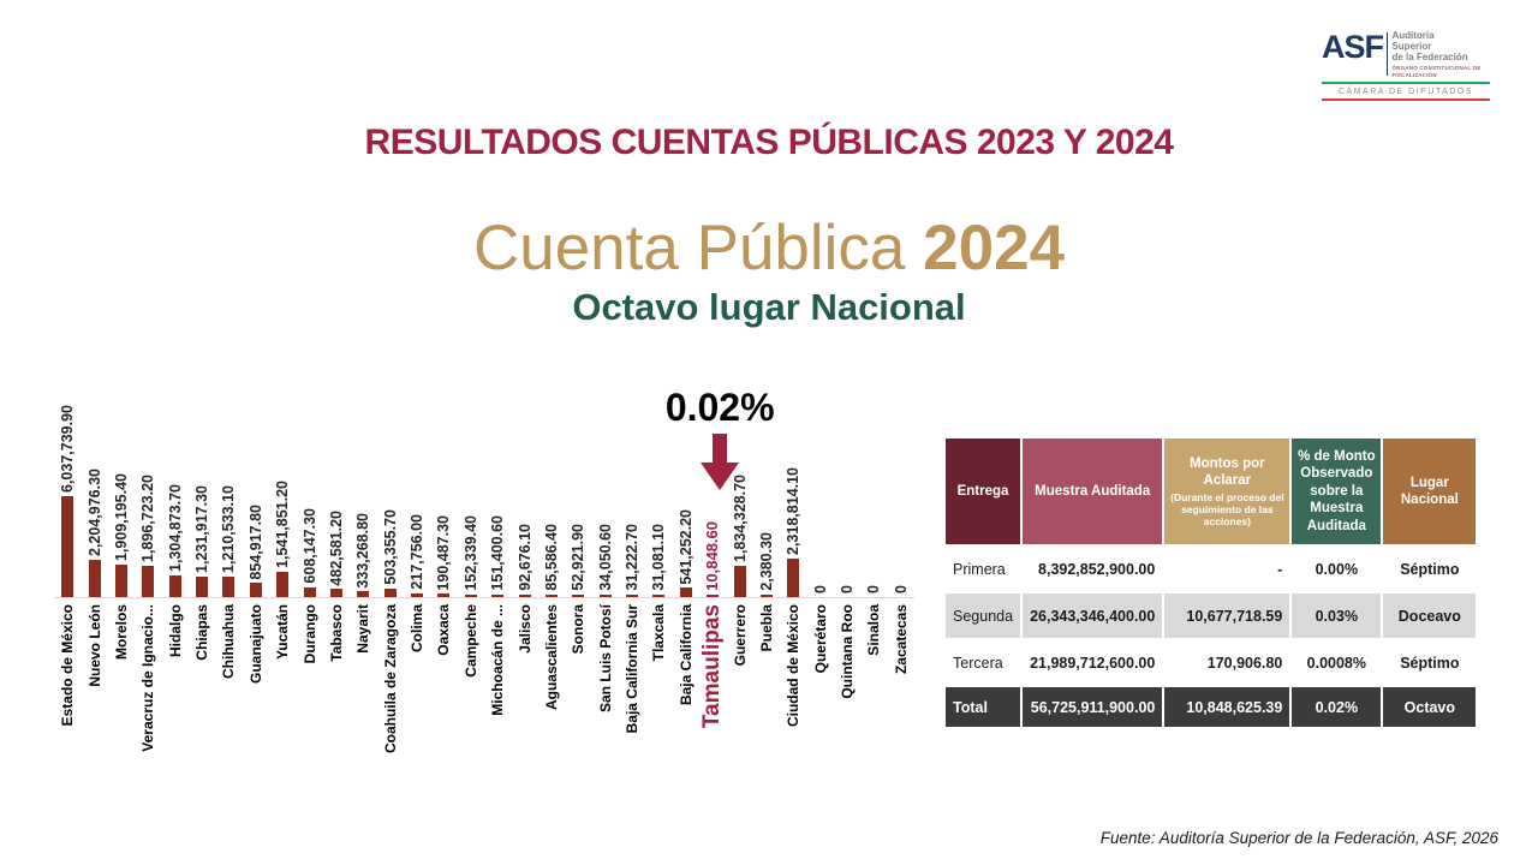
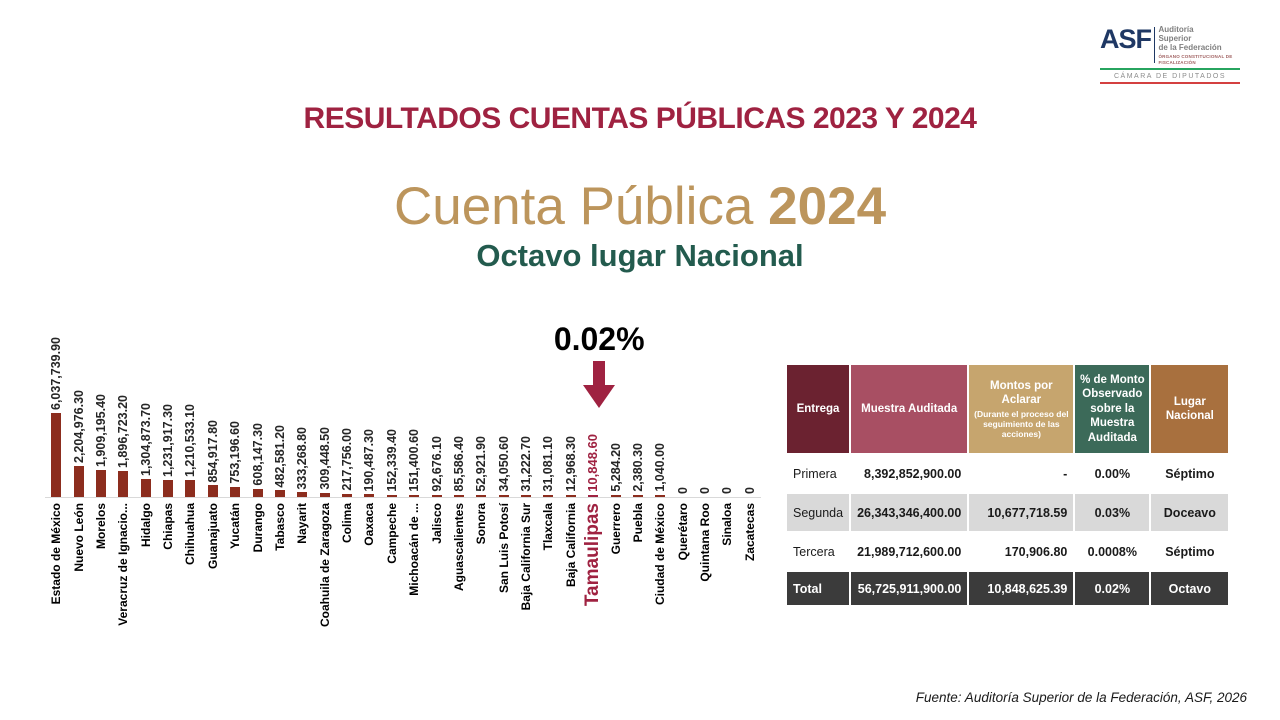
Yucatán: 1,541,851.20 -> 753,196.60
Coahuila de Zaragoza: 503,355.70 -> 309,448.50
Baja California: 541,252.20 -> 12,968.30
Guerrero: 1,834,328.70 -> 5,284.20
Ciudad de México: 2,318,814.10 -> 1,040.00
